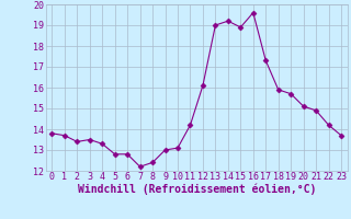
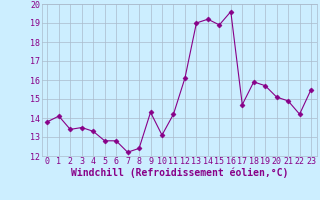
1: 13.7 -> 14.1
9: 13.0 -> 14.3
17: 17.3 -> 14.7
23: 13.7 -> 15.5
